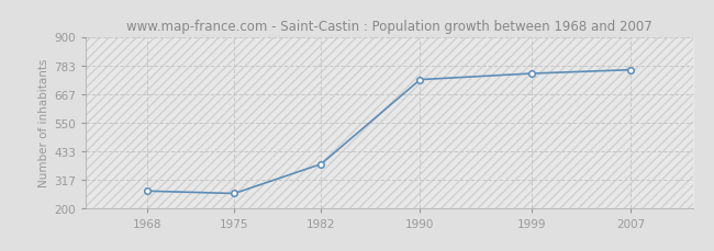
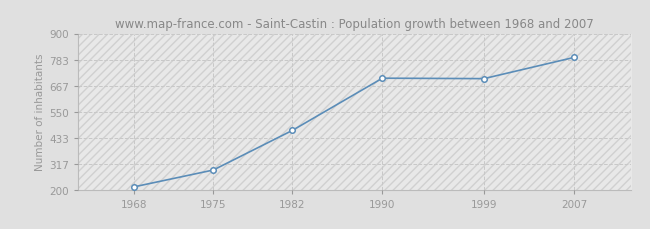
1968: 270 -> 214
1975: 260 -> 289
1982: 380 -> 466
1990: 725 -> 700
1999: 750 -> 698
2007: 765 -> 793
